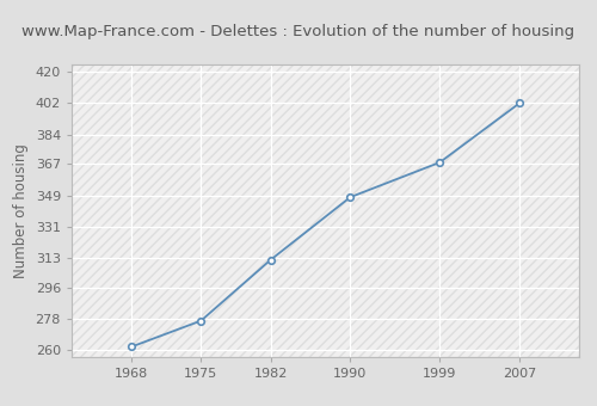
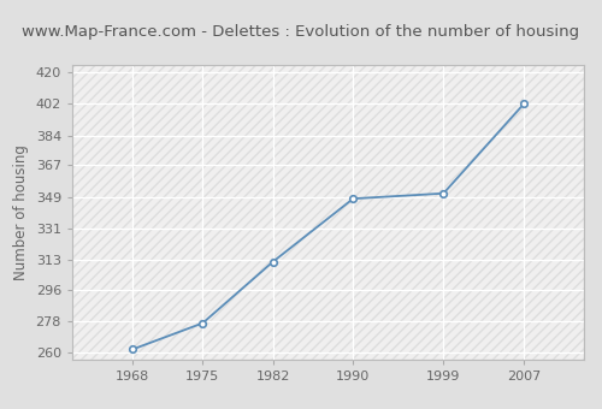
1999: 368 -> 351
